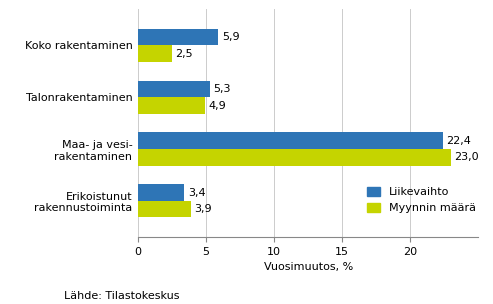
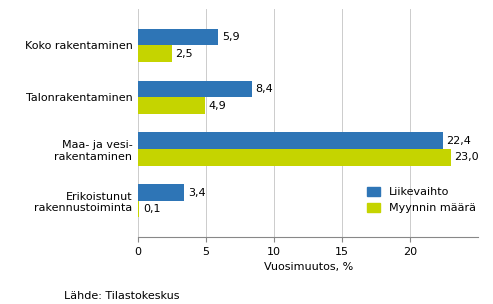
Liikevaihto/Talonrakentaminen: 5,3 -> 8,4
Myynnin määrä/Erikoistunut rakennustoiminta: 3,9 -> 0,1
